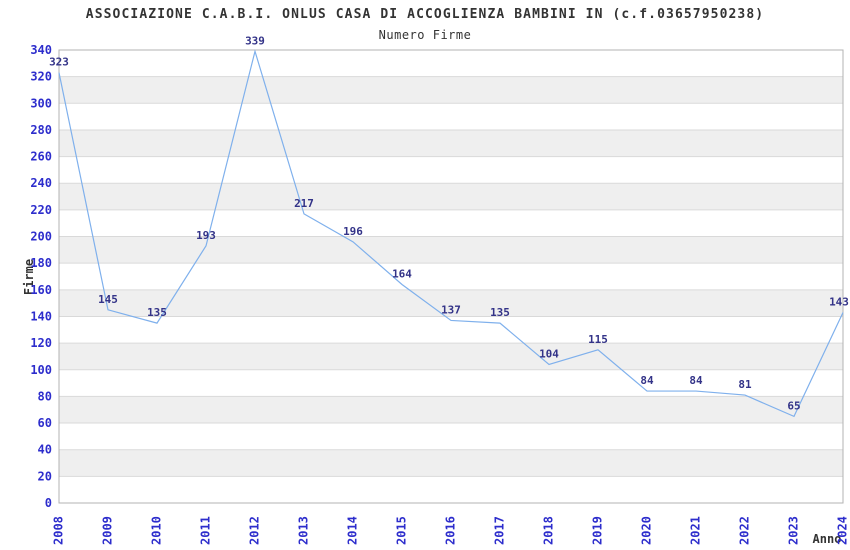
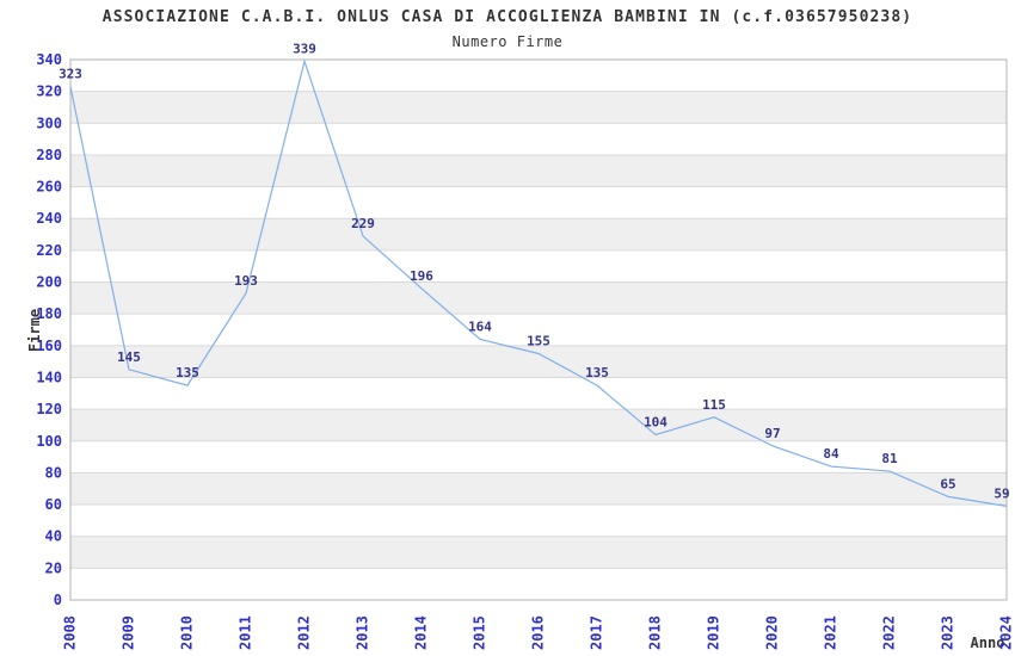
2013: 217 -> 229
2016: 137 -> 155
2020: 84 -> 97
2024: 143 -> 59
